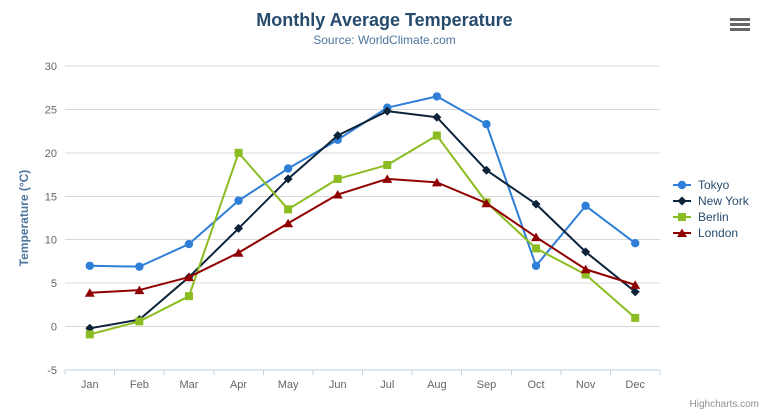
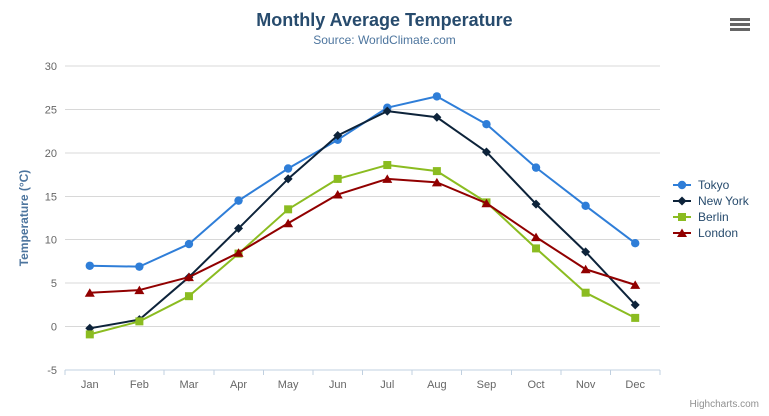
Berlin/Apr: 20 -> 8
Berlin/Aug: 22 -> 18
New York/Sep: 18 -> 20
Tokyo/Oct: 7 -> 18
Berlin/Nov: 6 -> 4
New York/Dec: 4 -> 2
